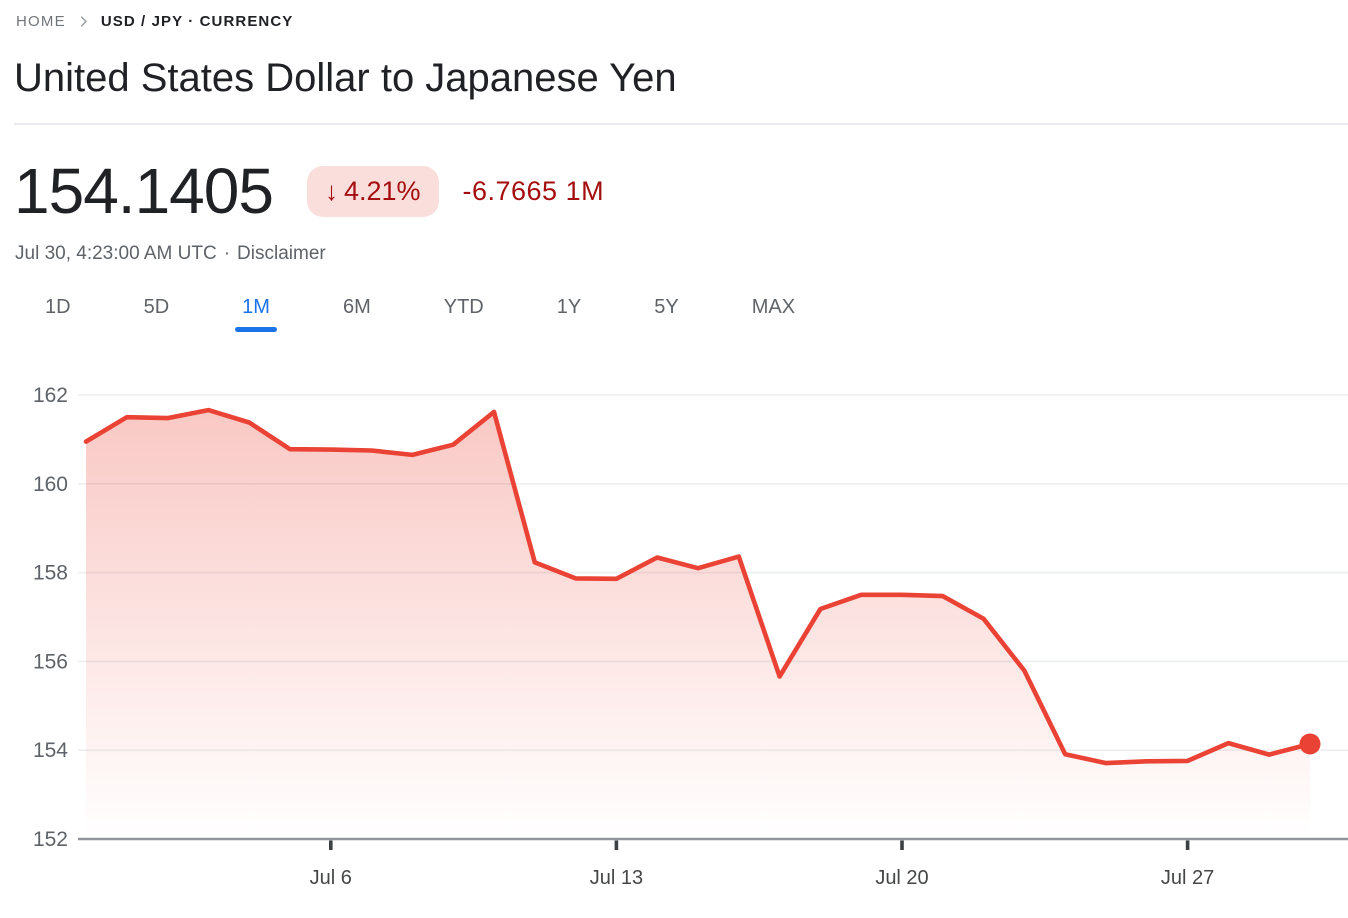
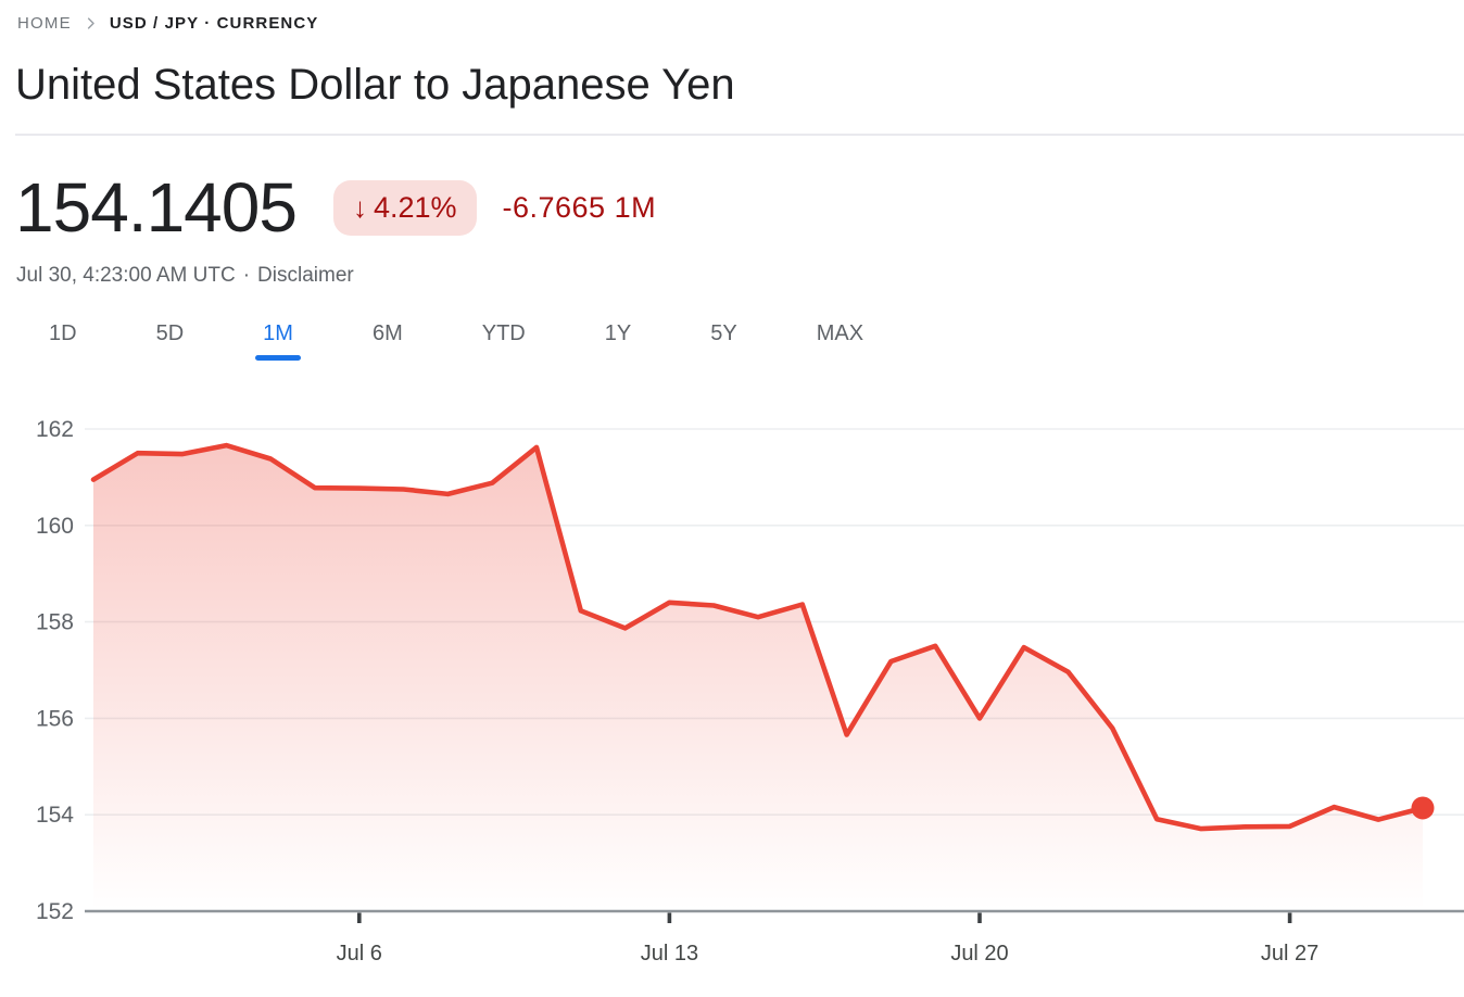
Jul 13: 157.9 -> 158.4
Jul 20: 157.5 -> 156.0
